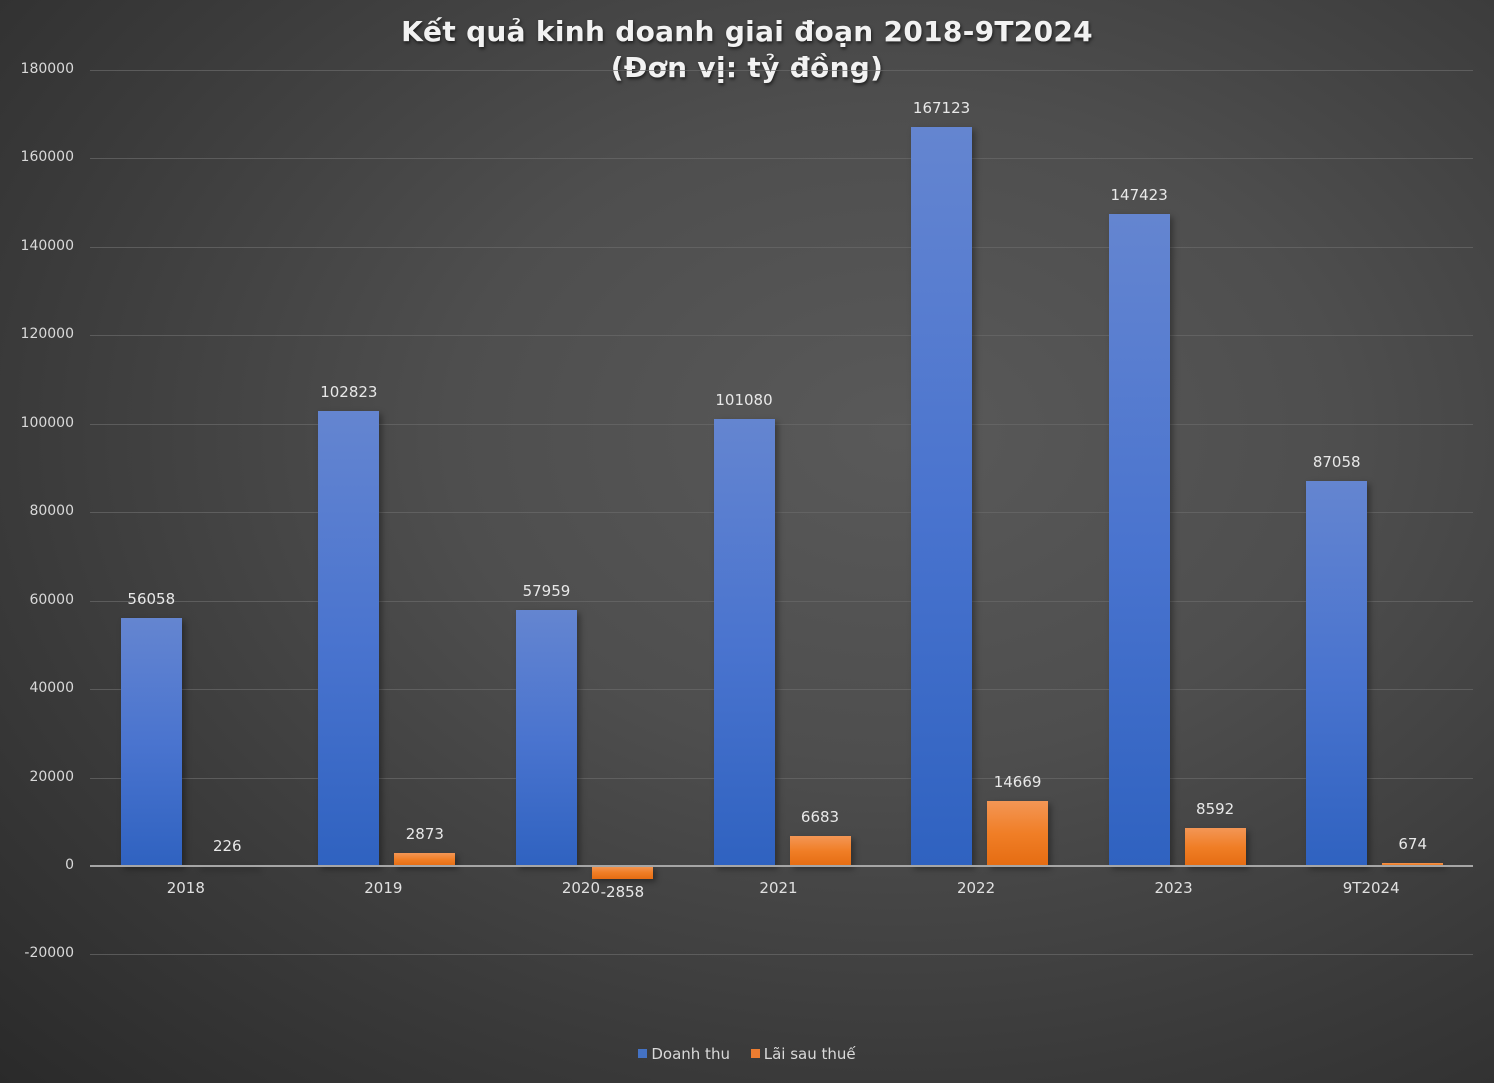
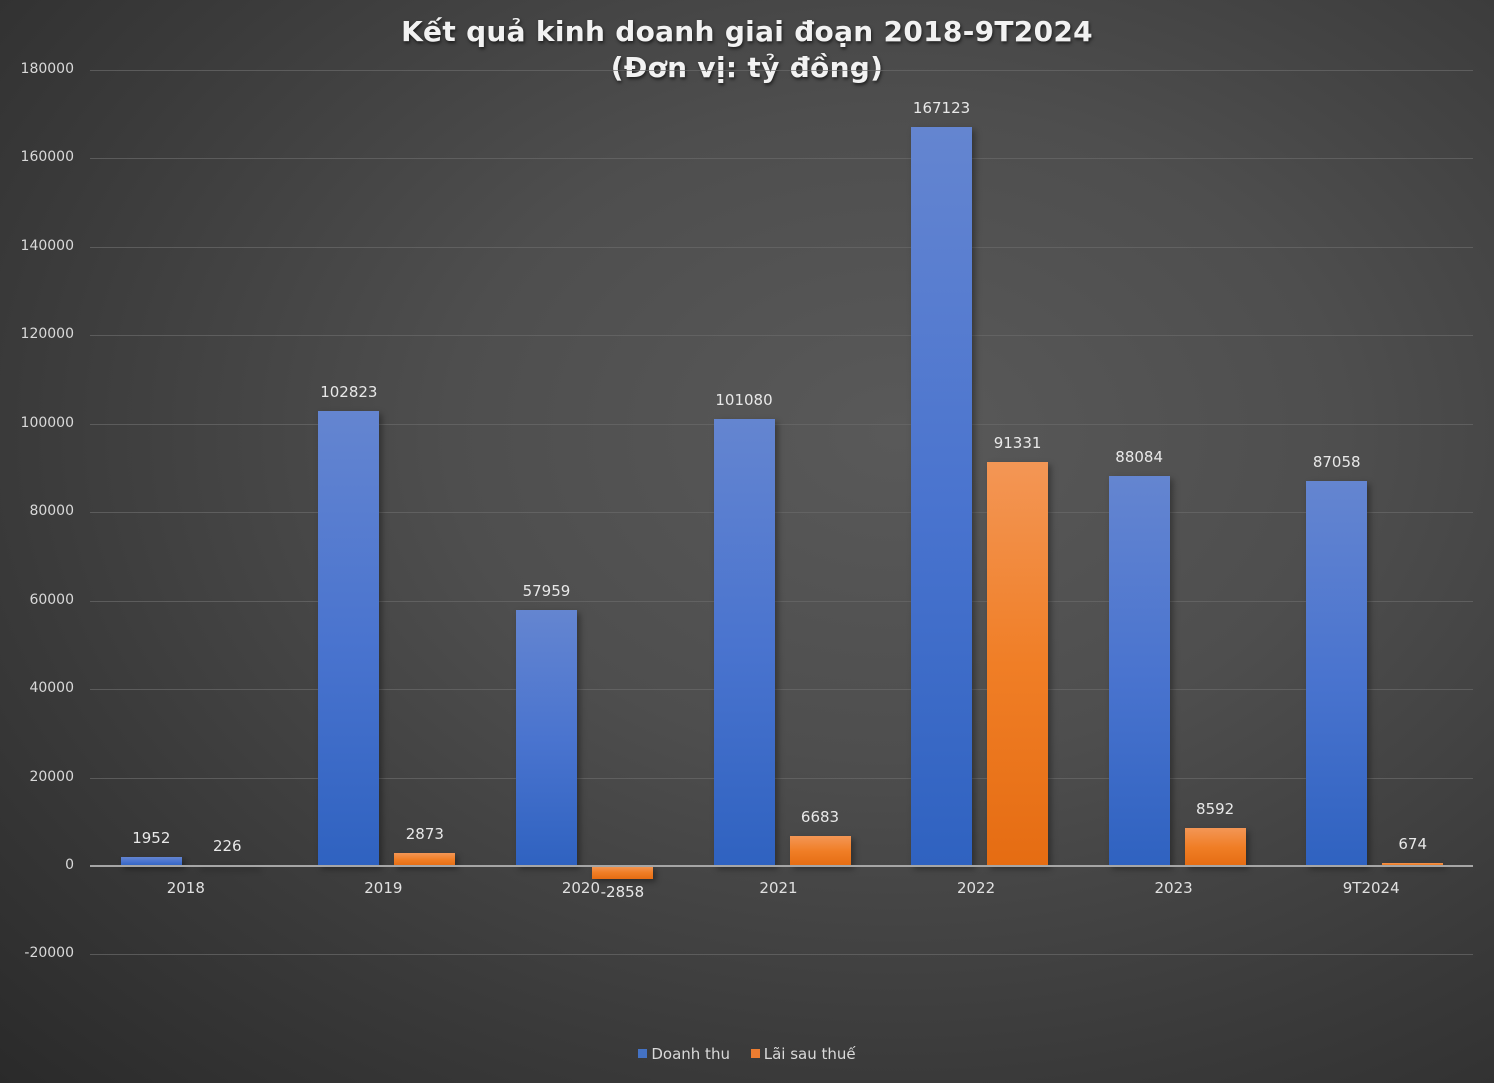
Doanh thu/2018: 56058 -> 1952
Lãi sau thuế/2022: 14669 -> 91331
Doanh thu/2023: 147423 -> 88084
